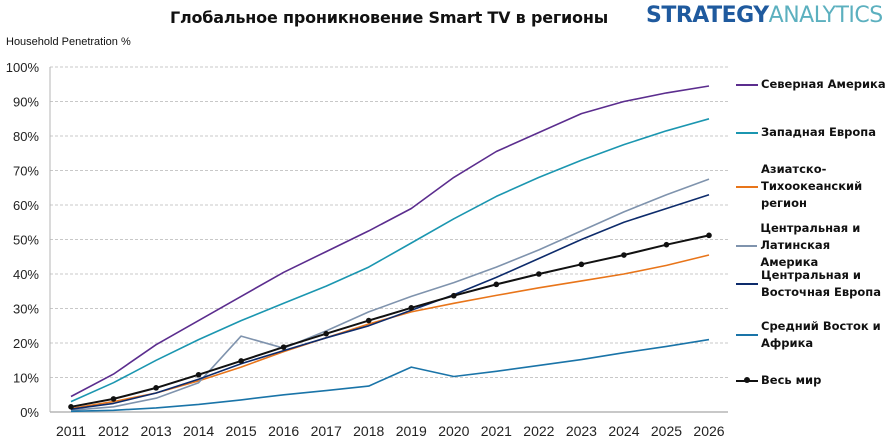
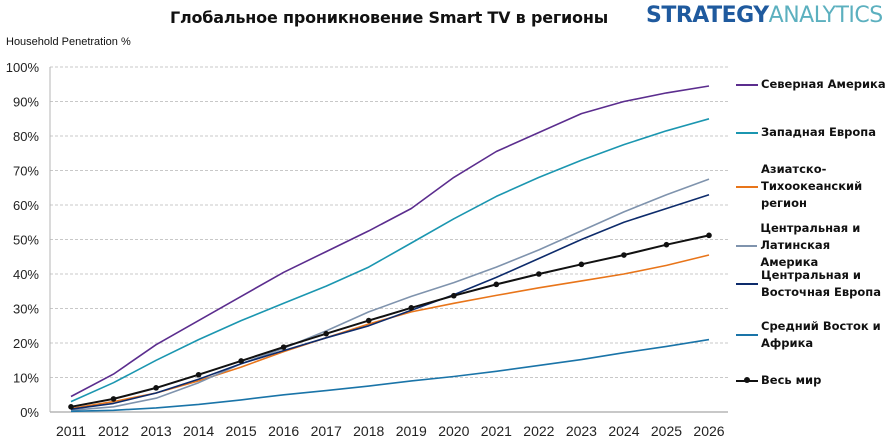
Центральная и Латинская Америка/2015: 22% -> 14%
Средний Восток и Африка/2019: 13% -> 9%
